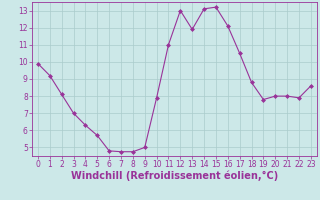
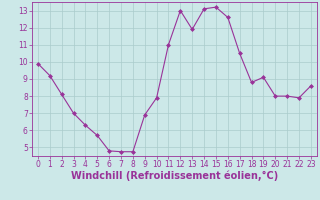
9: 5.0 -> 6.9
16: 12.1 -> 12.6
19: 7.8 -> 9.1
